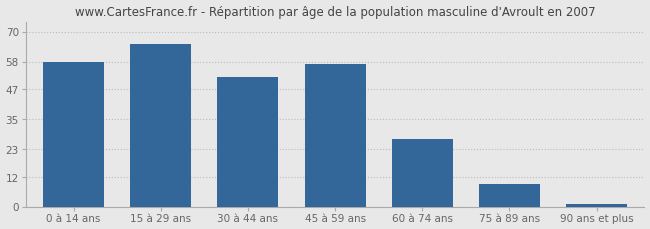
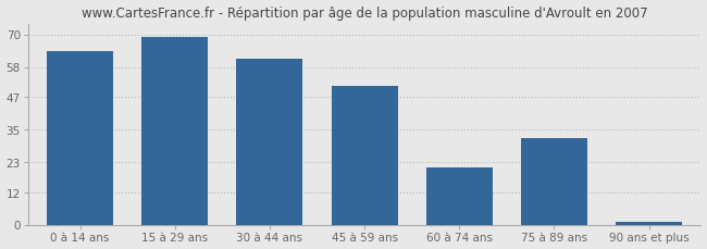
0 à 14 ans: 58 -> 64
15 à 29 ans: 65 -> 69
30 à 44 ans: 52 -> 61
45 à 59 ans: 57 -> 51
60 à 74 ans: 27 -> 21
75 à 89 ans: 9 -> 32
